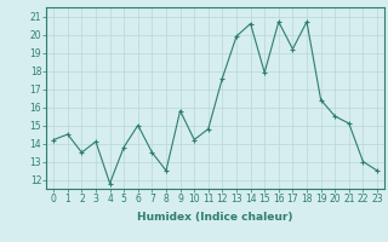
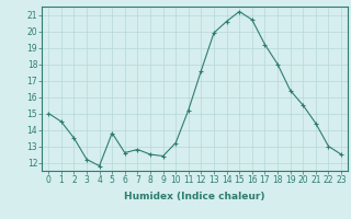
0: 14.2 -> 15.0
3: 14.1 -> 12.2
6: 15.0 -> 12.6
7: 13.5 -> 12.8
9: 15.8 -> 12.4
10: 14.2 -> 13.2
11: 14.8 -> 15.2
15: 17.9 -> 21.2
18: 20.7 -> 18.0
21: 15.1 -> 14.4
